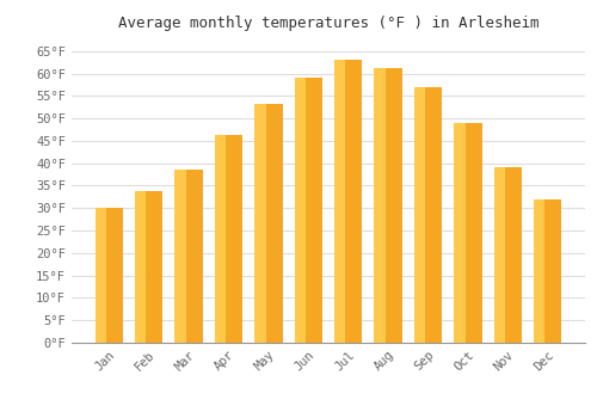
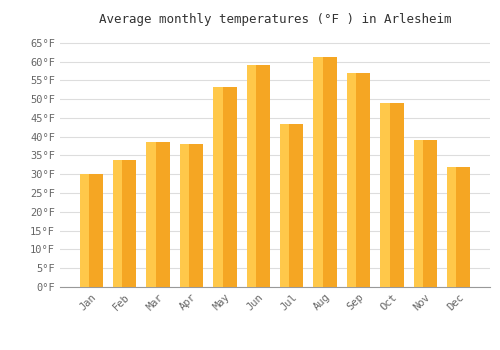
Apr: 46.2°F -> 38.0°F
Jul: 63.0°F -> 43.5°F
